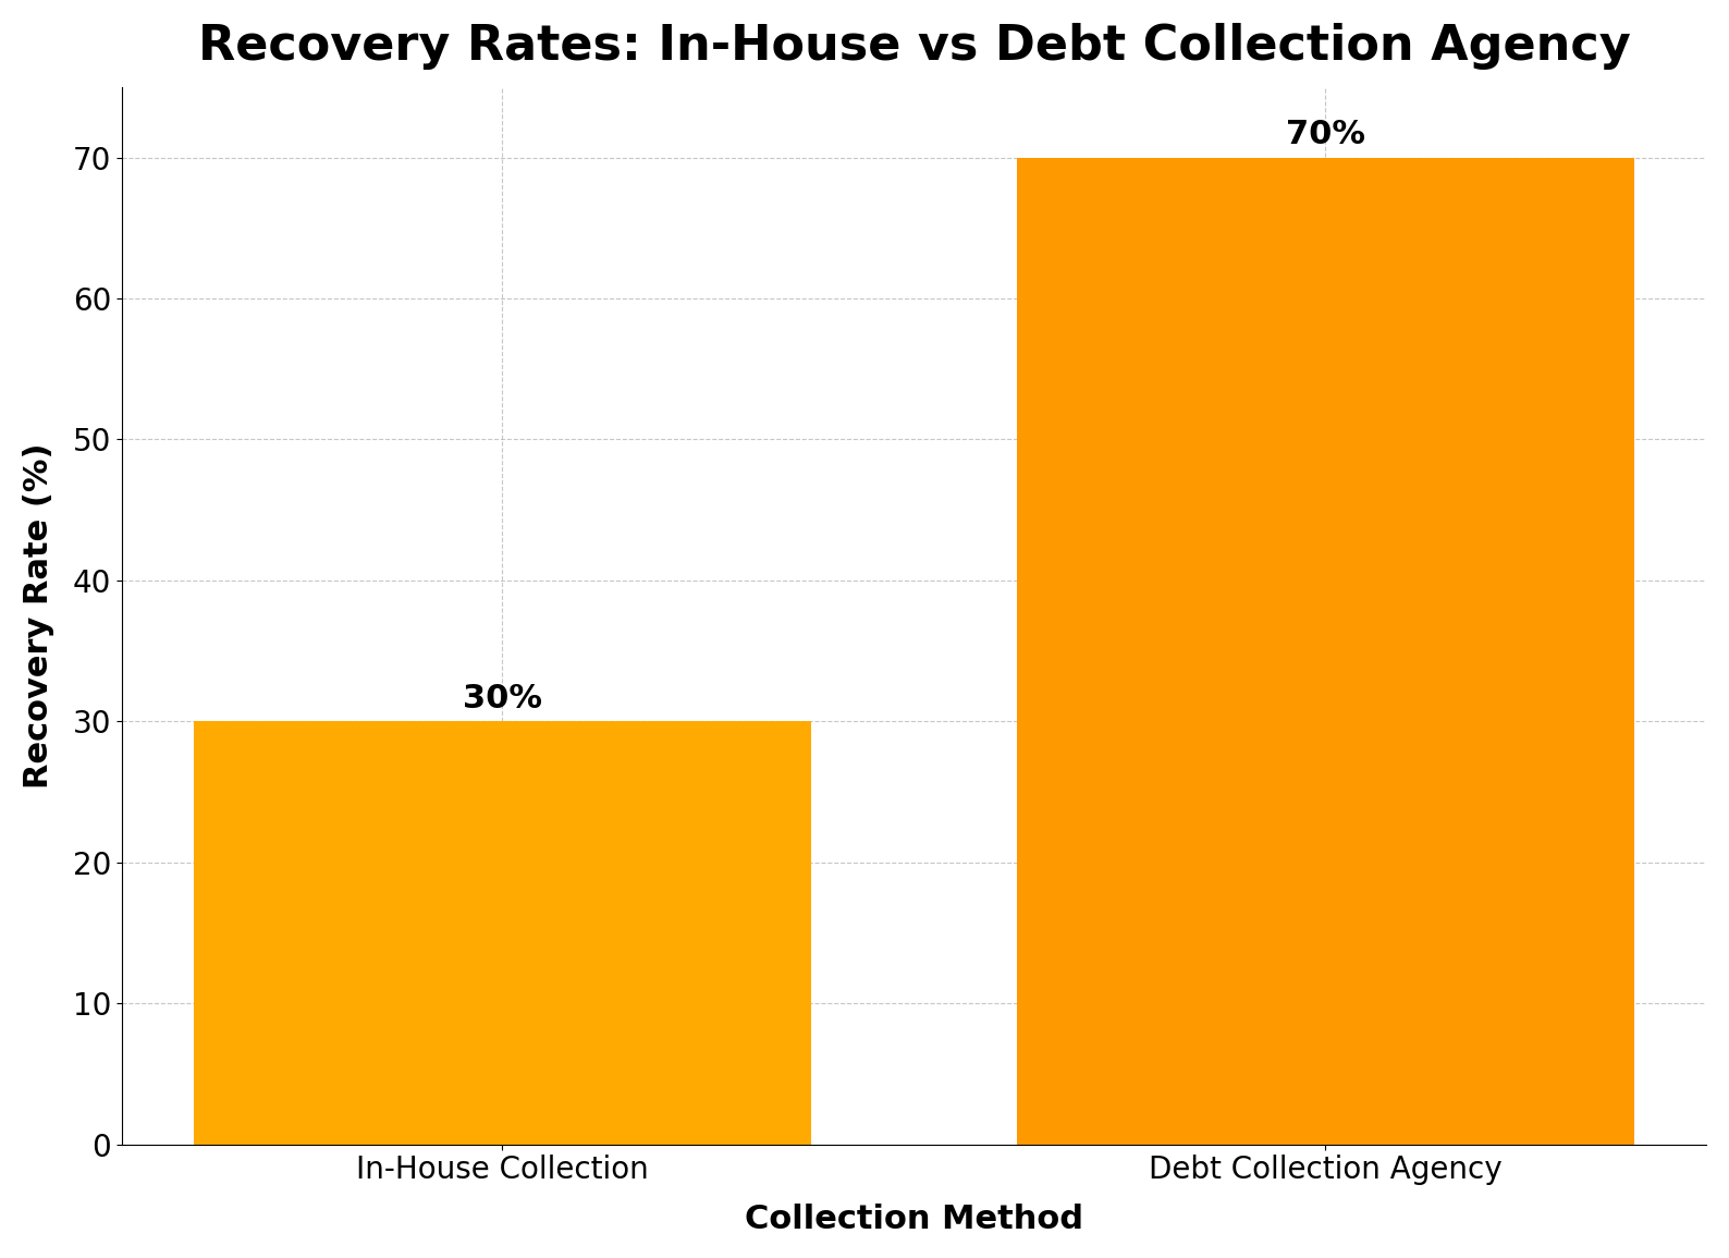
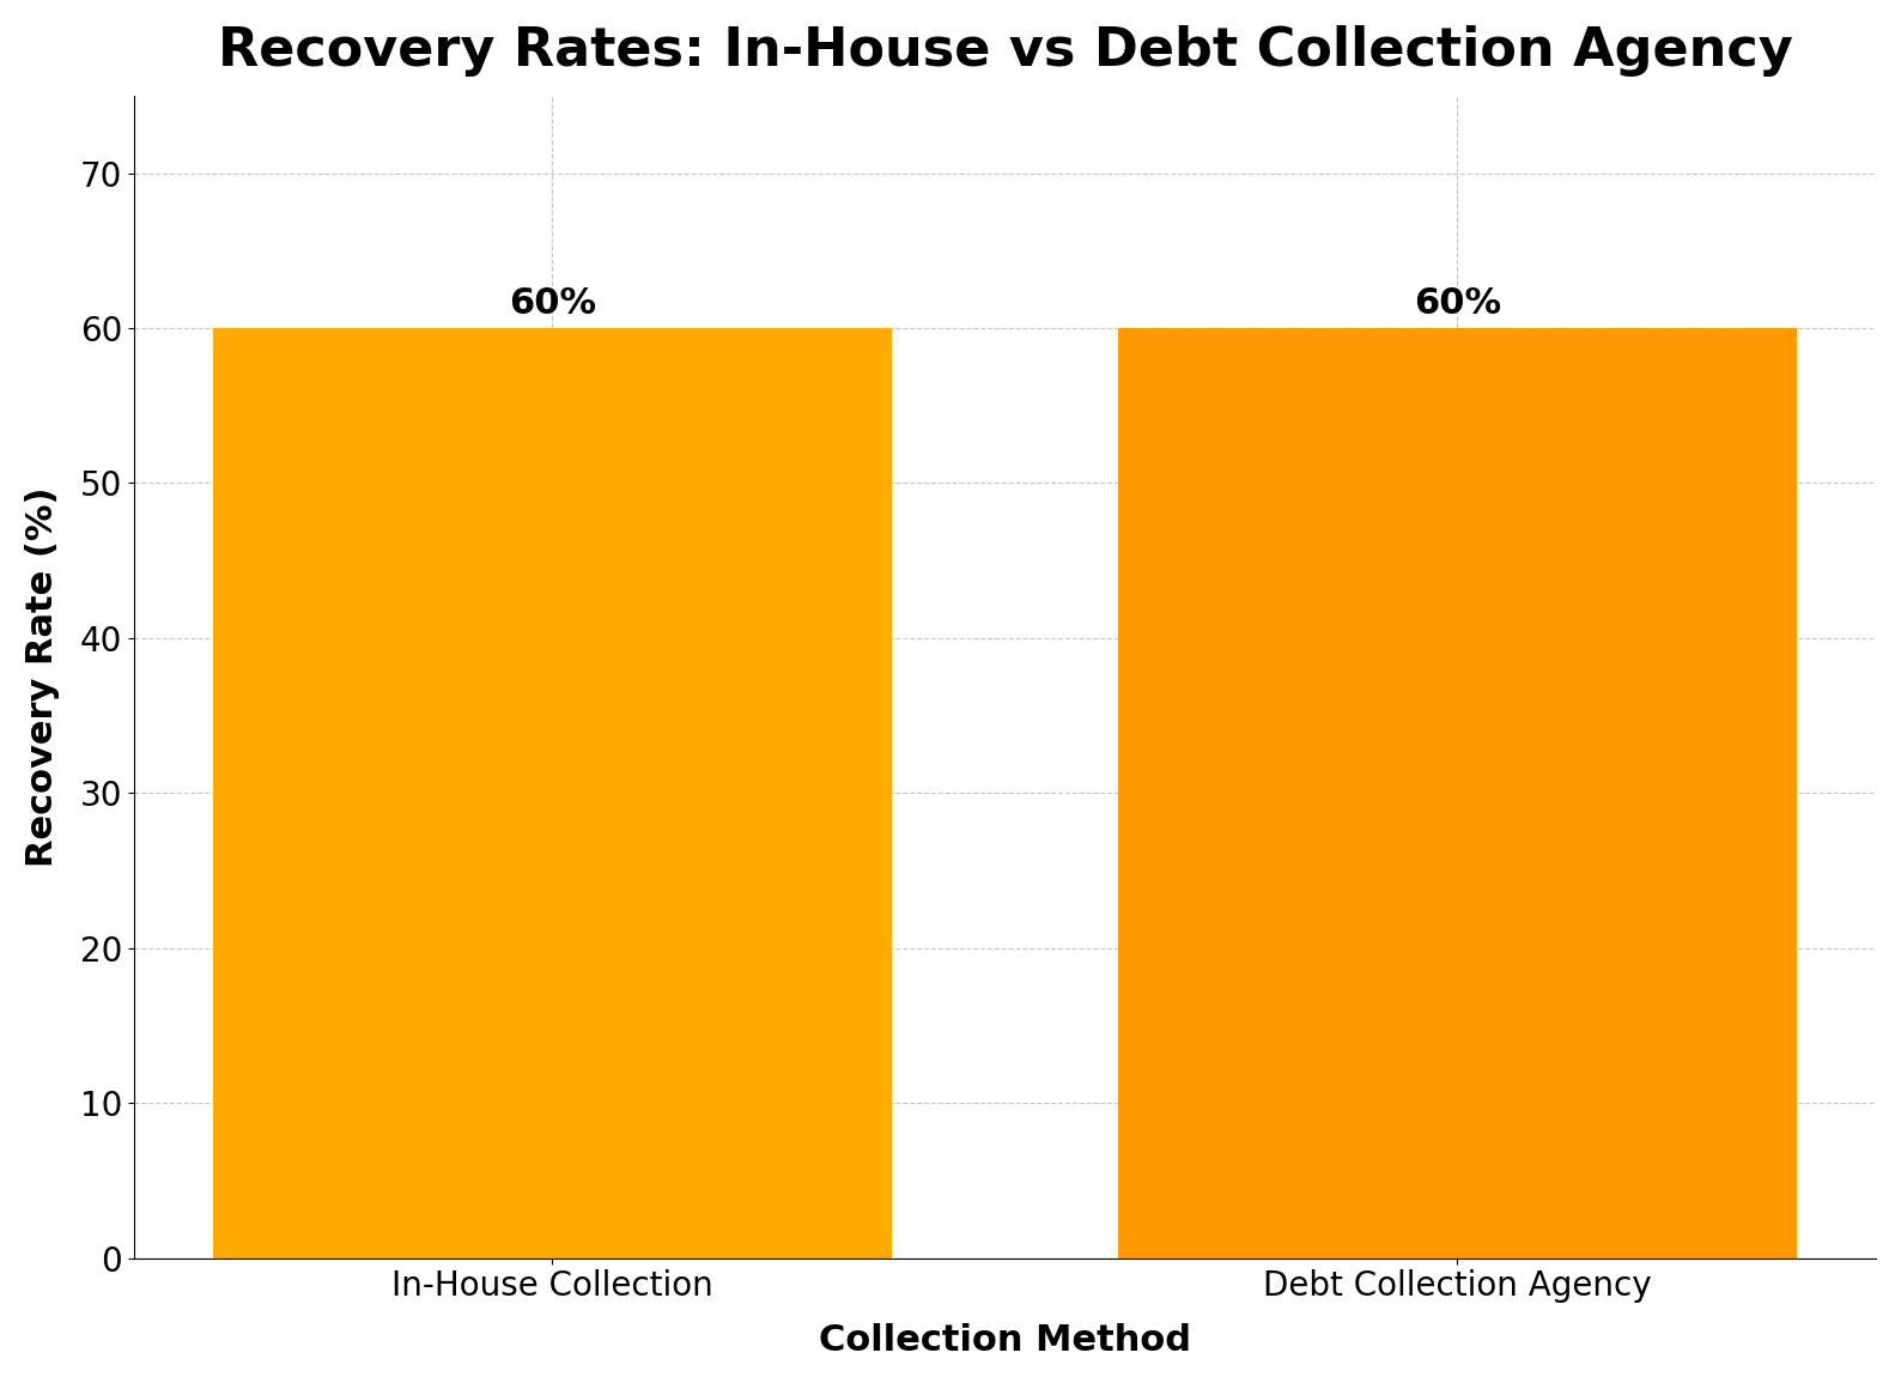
In-House Collection: 30% -> 60%
Debt Collection Agency: 70% -> 60%
